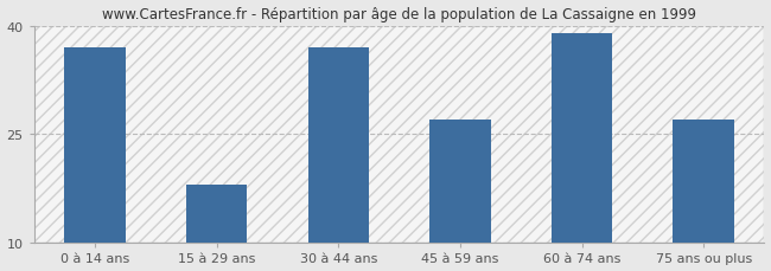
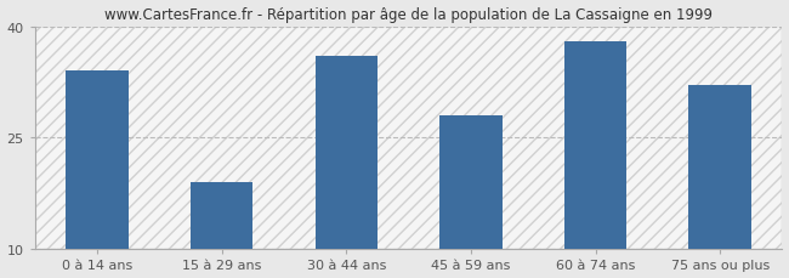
0 à 14 ans: 37 -> 34
15 à 29 ans: 18 -> 19
30 à 44 ans: 37 -> 36
45 à 59 ans: 27 -> 28
60 à 74 ans: 39 -> 38
75 ans ou plus: 27 -> 32
